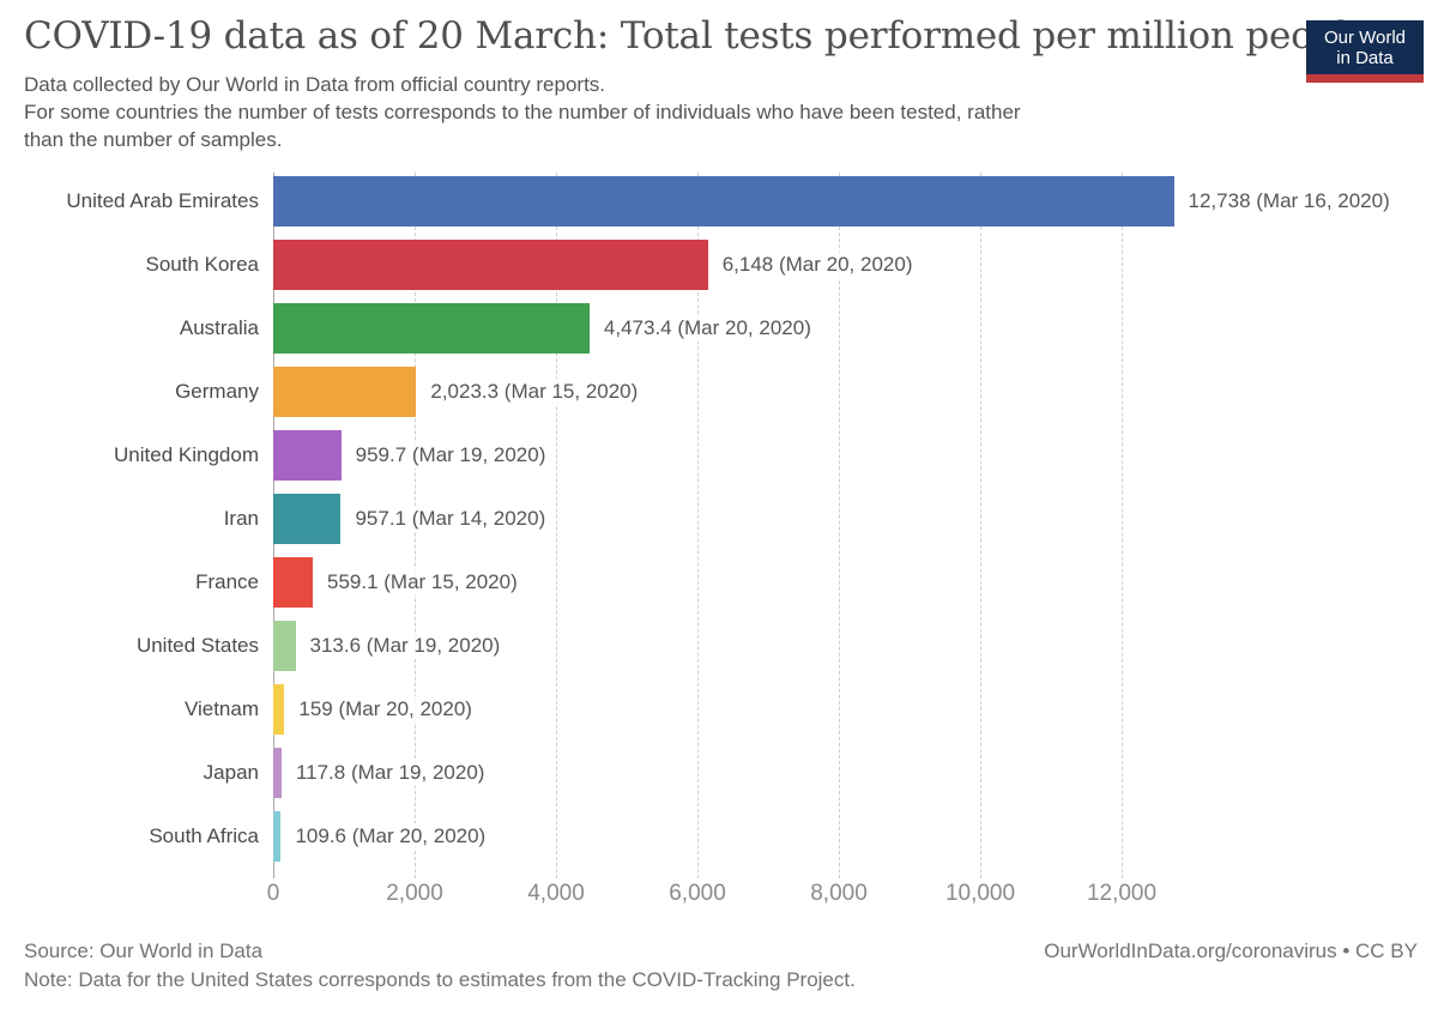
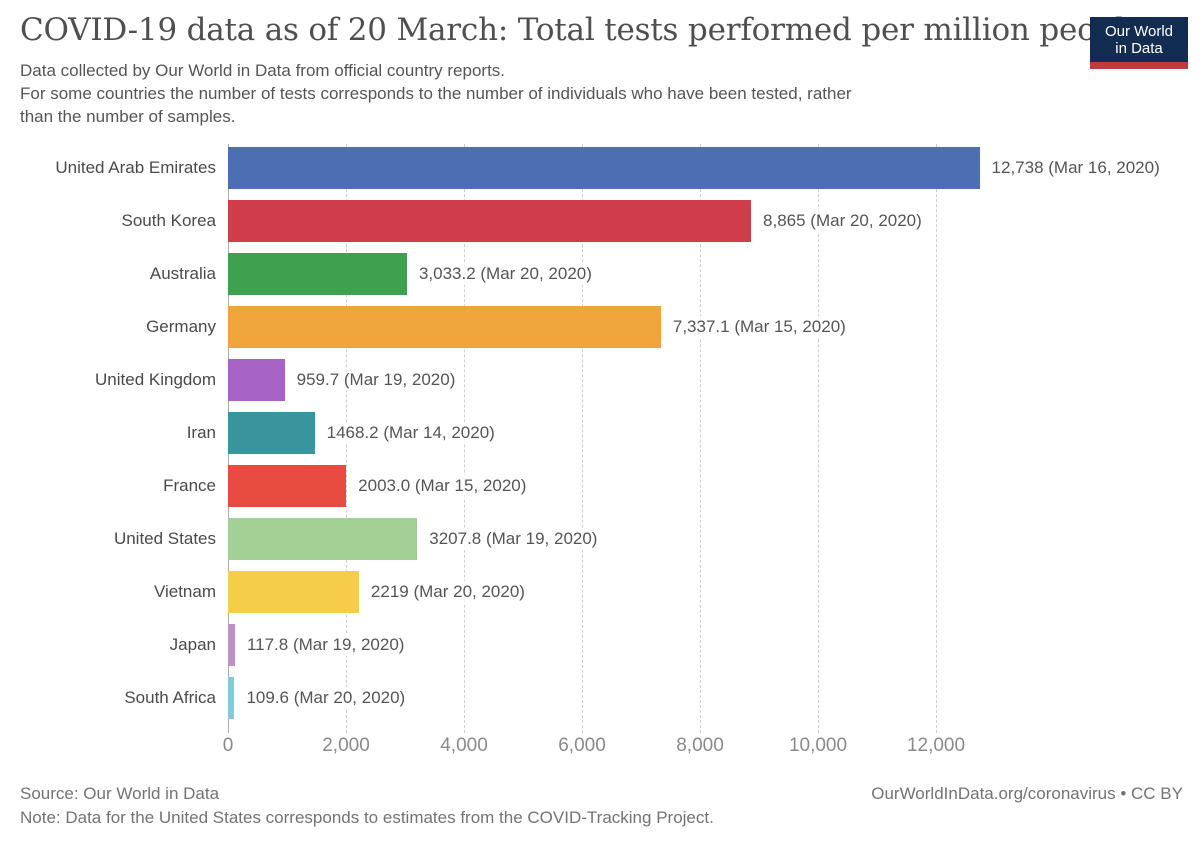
South Korea: 6,148 -> 8,865
Australia: 4,473.4 -> 3,033.2
Germany: 2,023.3 -> 7,337.1
Iran: 957.1 -> 1468.2
France: 559.1 -> 2003.0
United States: 313.6 -> 3207.8
Vietnam: 159 -> 2219
